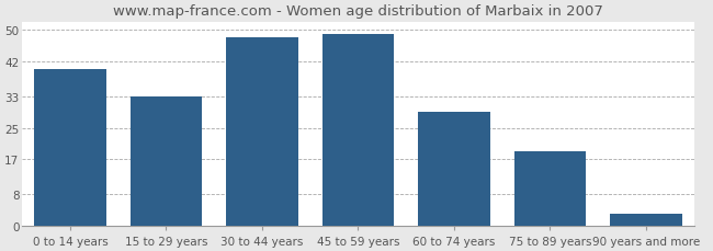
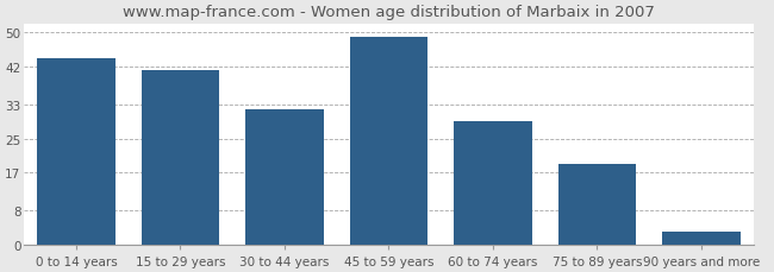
0 to 14 years: 40 -> 44
15 to 29 years: 33 -> 41
30 to 44 years: 48 -> 32
